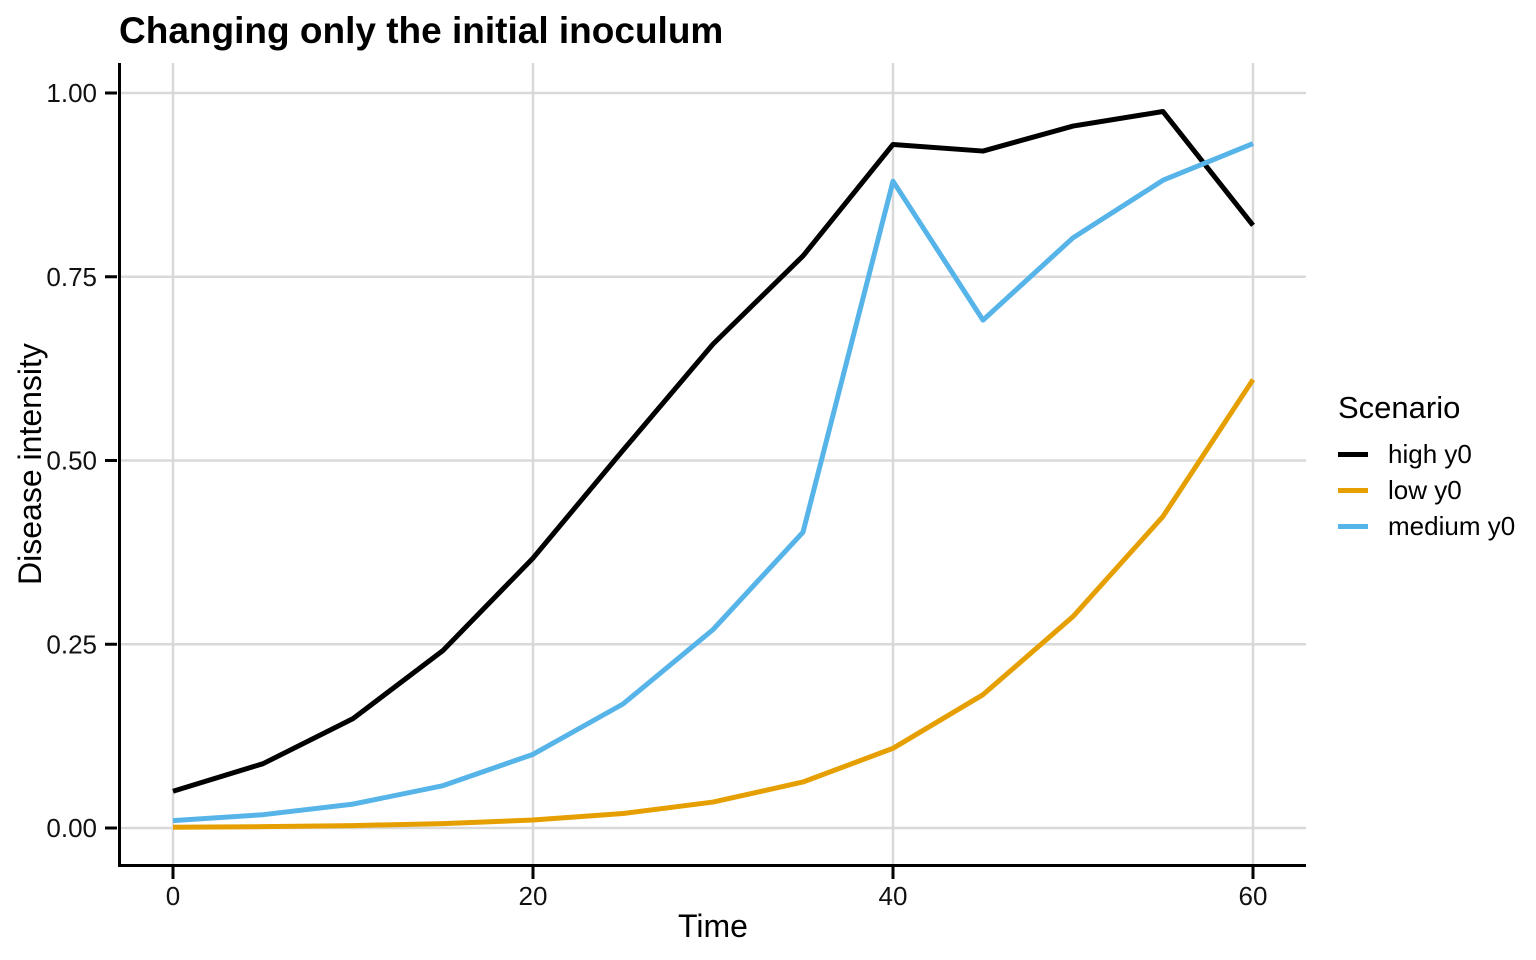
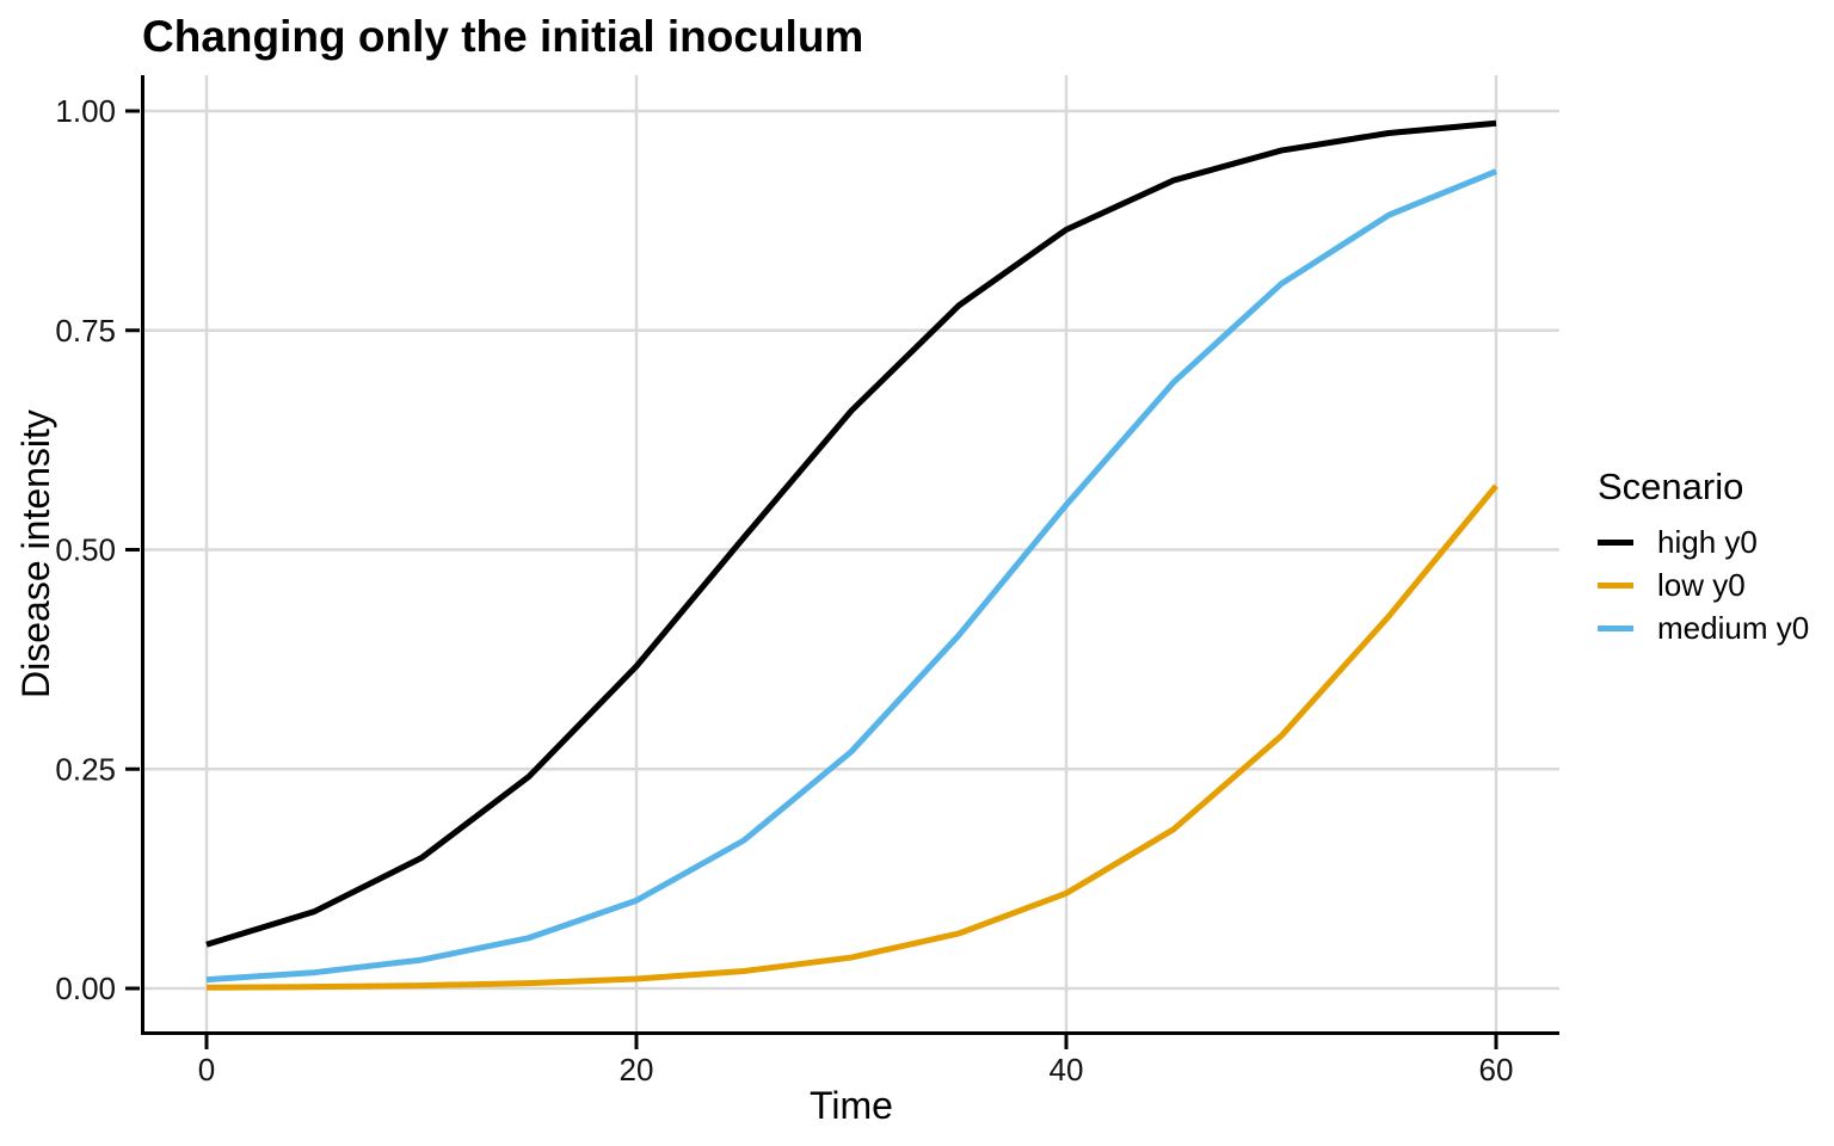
high y0/40: 0.93 -> 0.86
medium y0/40: 0.88 -> 0.55
high y0/60: 0.82 -> 0.99
low y0/60: 0.61 -> 0.57
